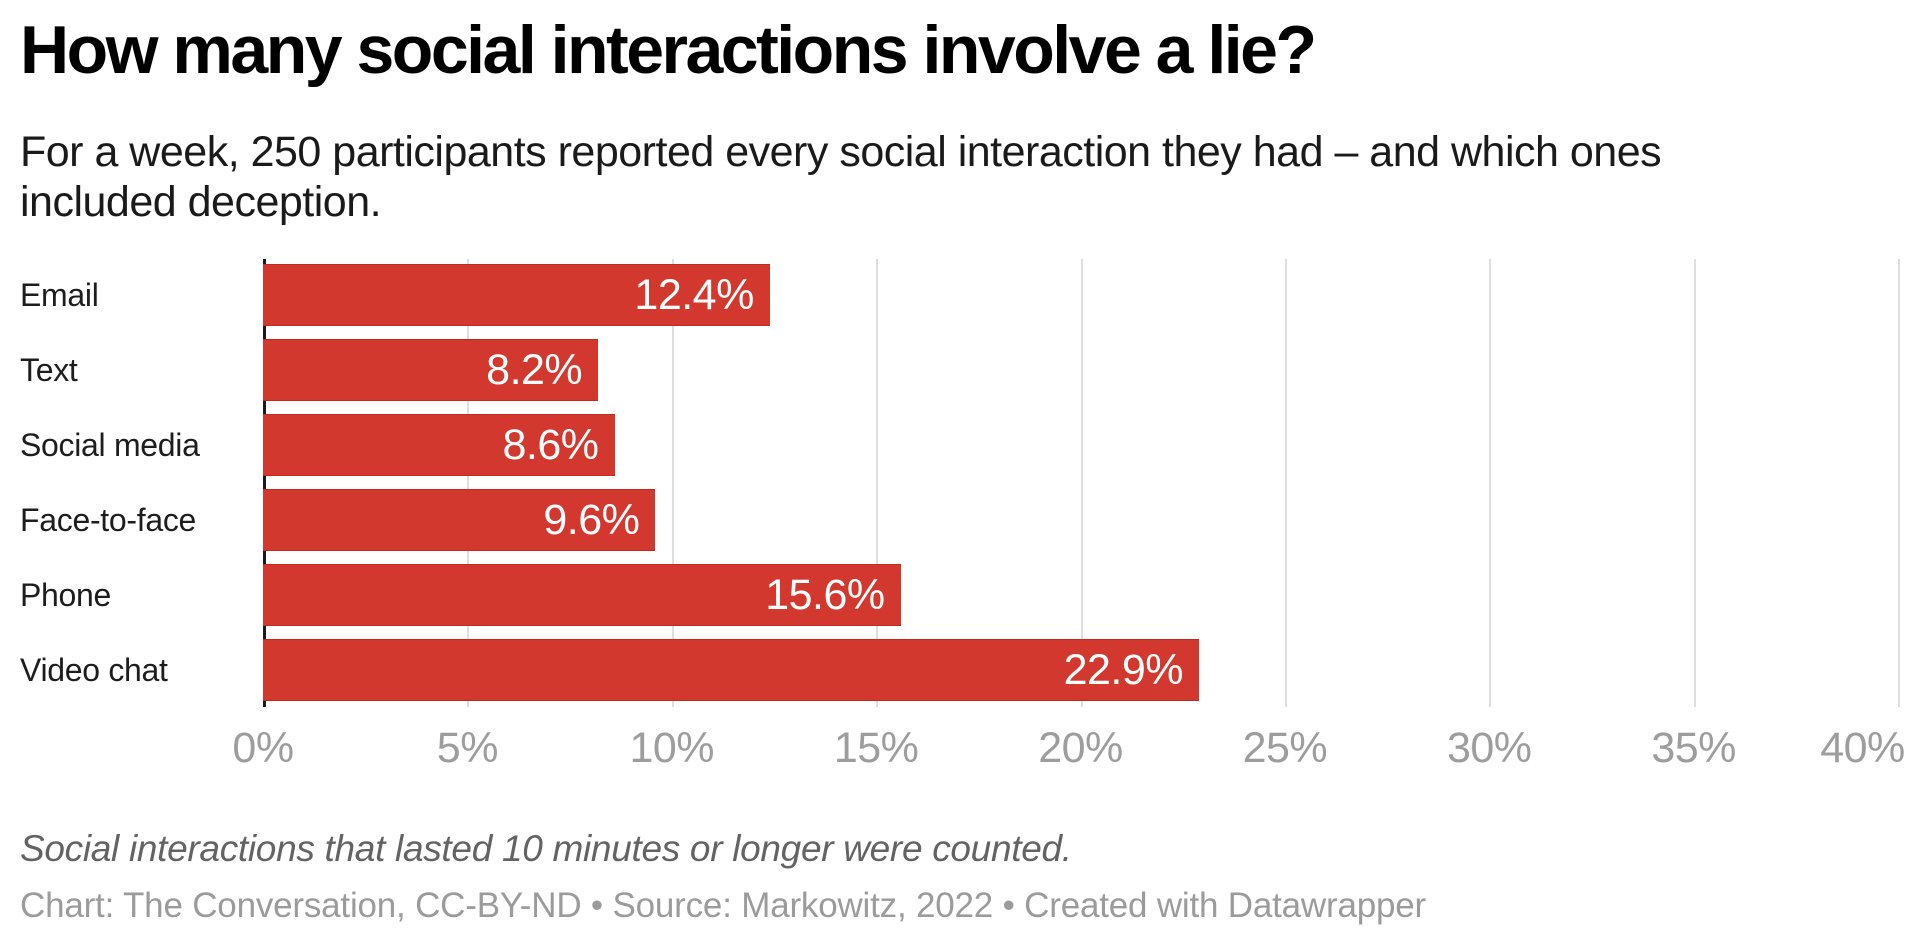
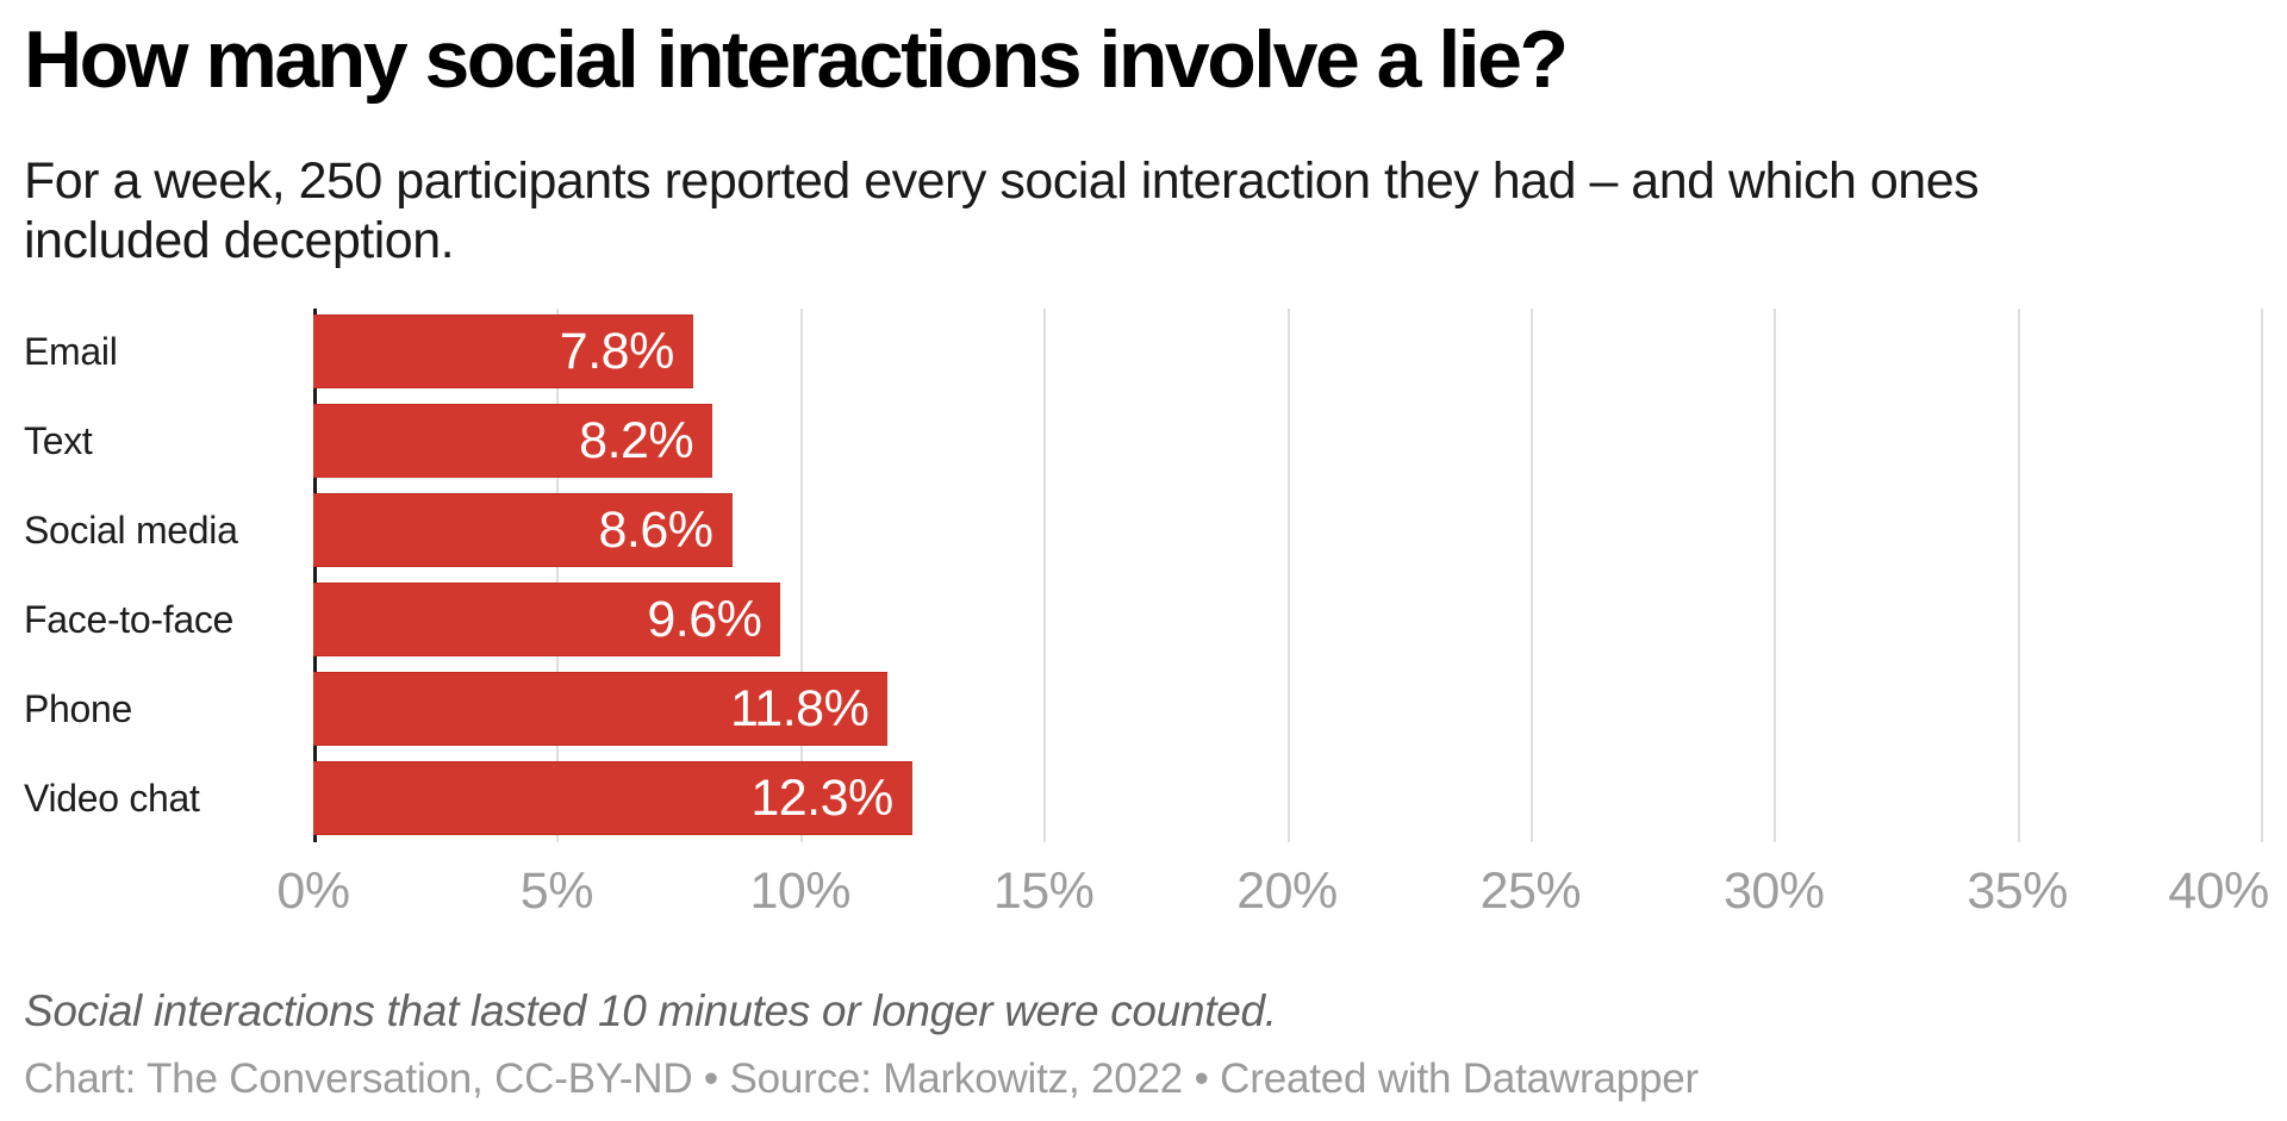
Email: 12.4% -> 7.8%
Phone: 15.6% -> 11.8%
Video chat: 22.9% -> 12.3%
